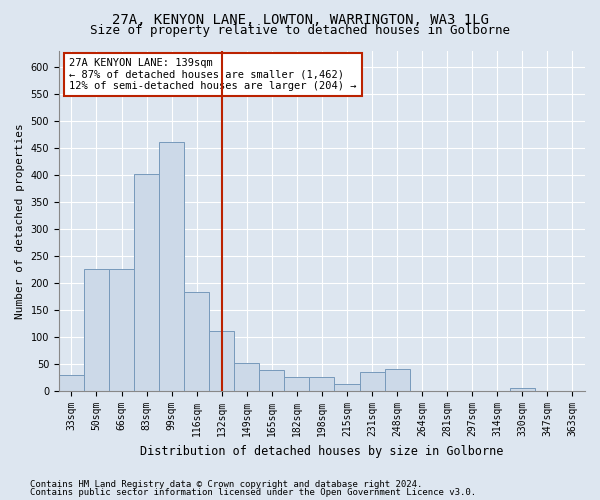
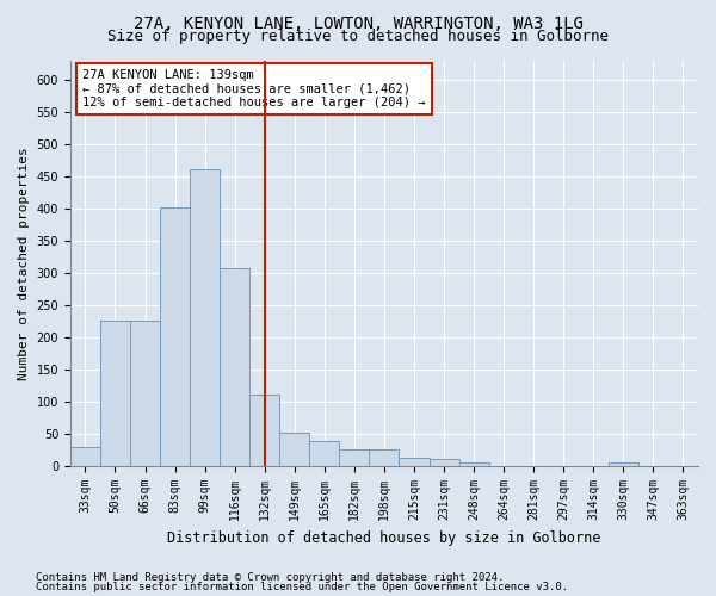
116sqm: 184 -> 308
231sqm: 36 -> 11
248sqm: 42 -> 5
